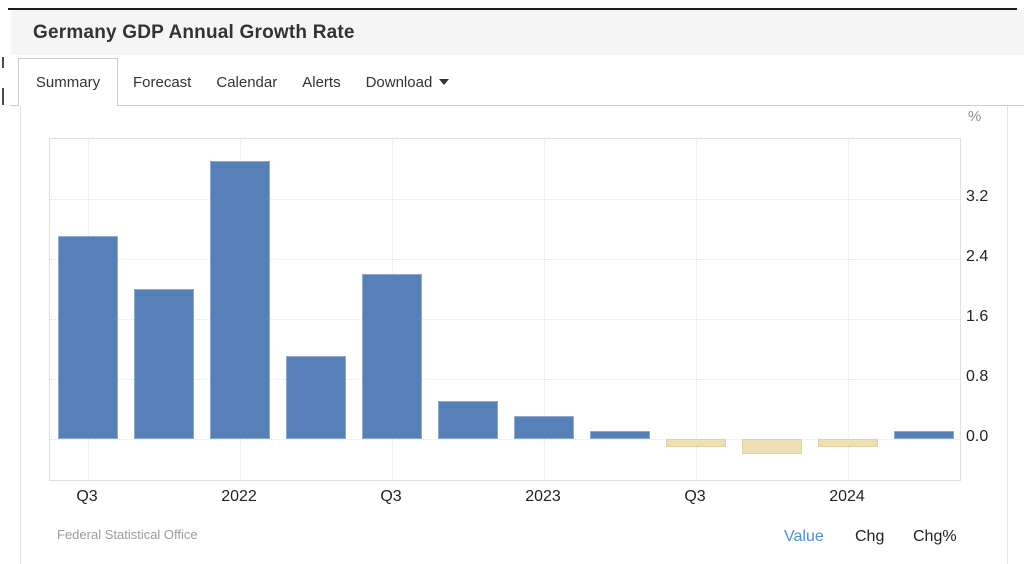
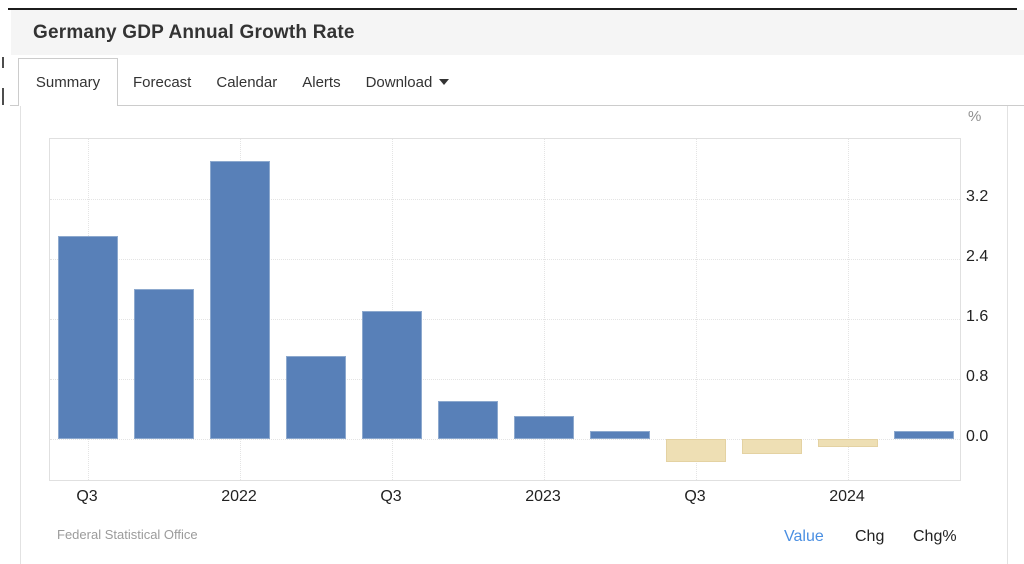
2022 Q3: 2.2 -> 1.7
2023 Q3: -0.1 -> -0.3
